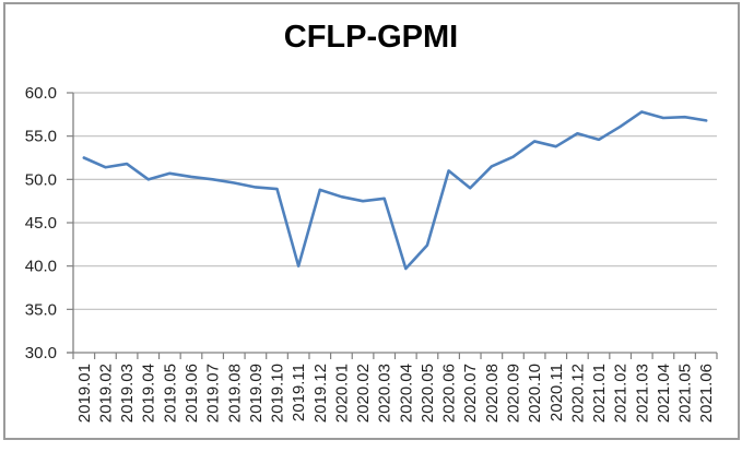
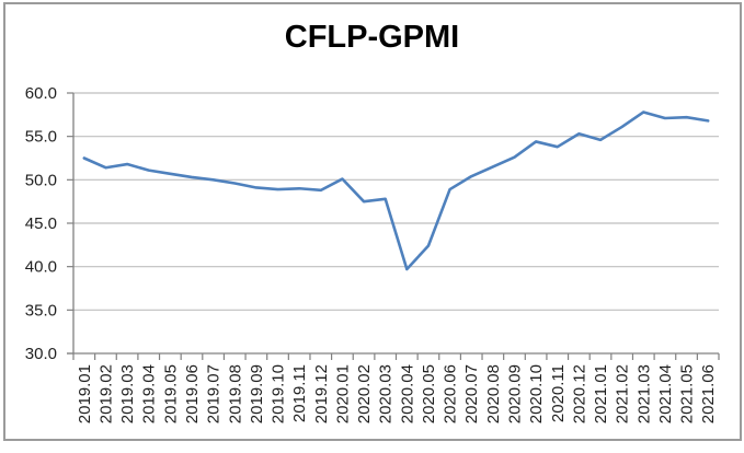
2019.04: 50 -> 51
2019.11: 40 -> 49
2020.01: 48 -> 50
2020.06: 51 -> 49
2020.07: 49 -> 50
